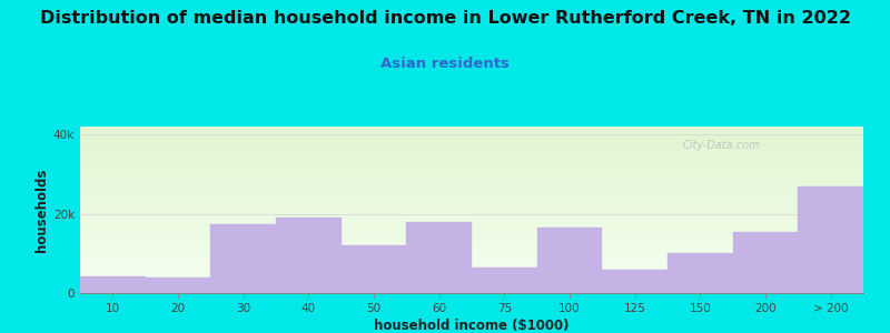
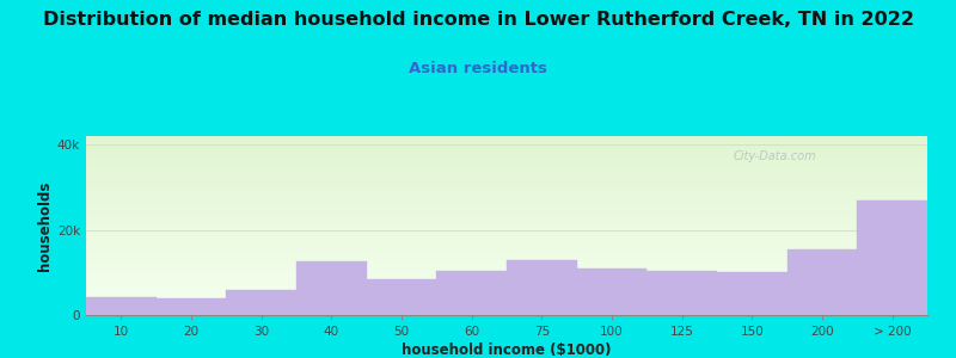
30: 17.5k -> 6.0k
40: 19.0k -> 12.5k
50: 12.0k -> 8.5k
60: 18.0k -> 10.5k
75: 6.5k -> 13.0k
100: 16.5k -> 11.0k
125: 6.0k -> 10.5k
